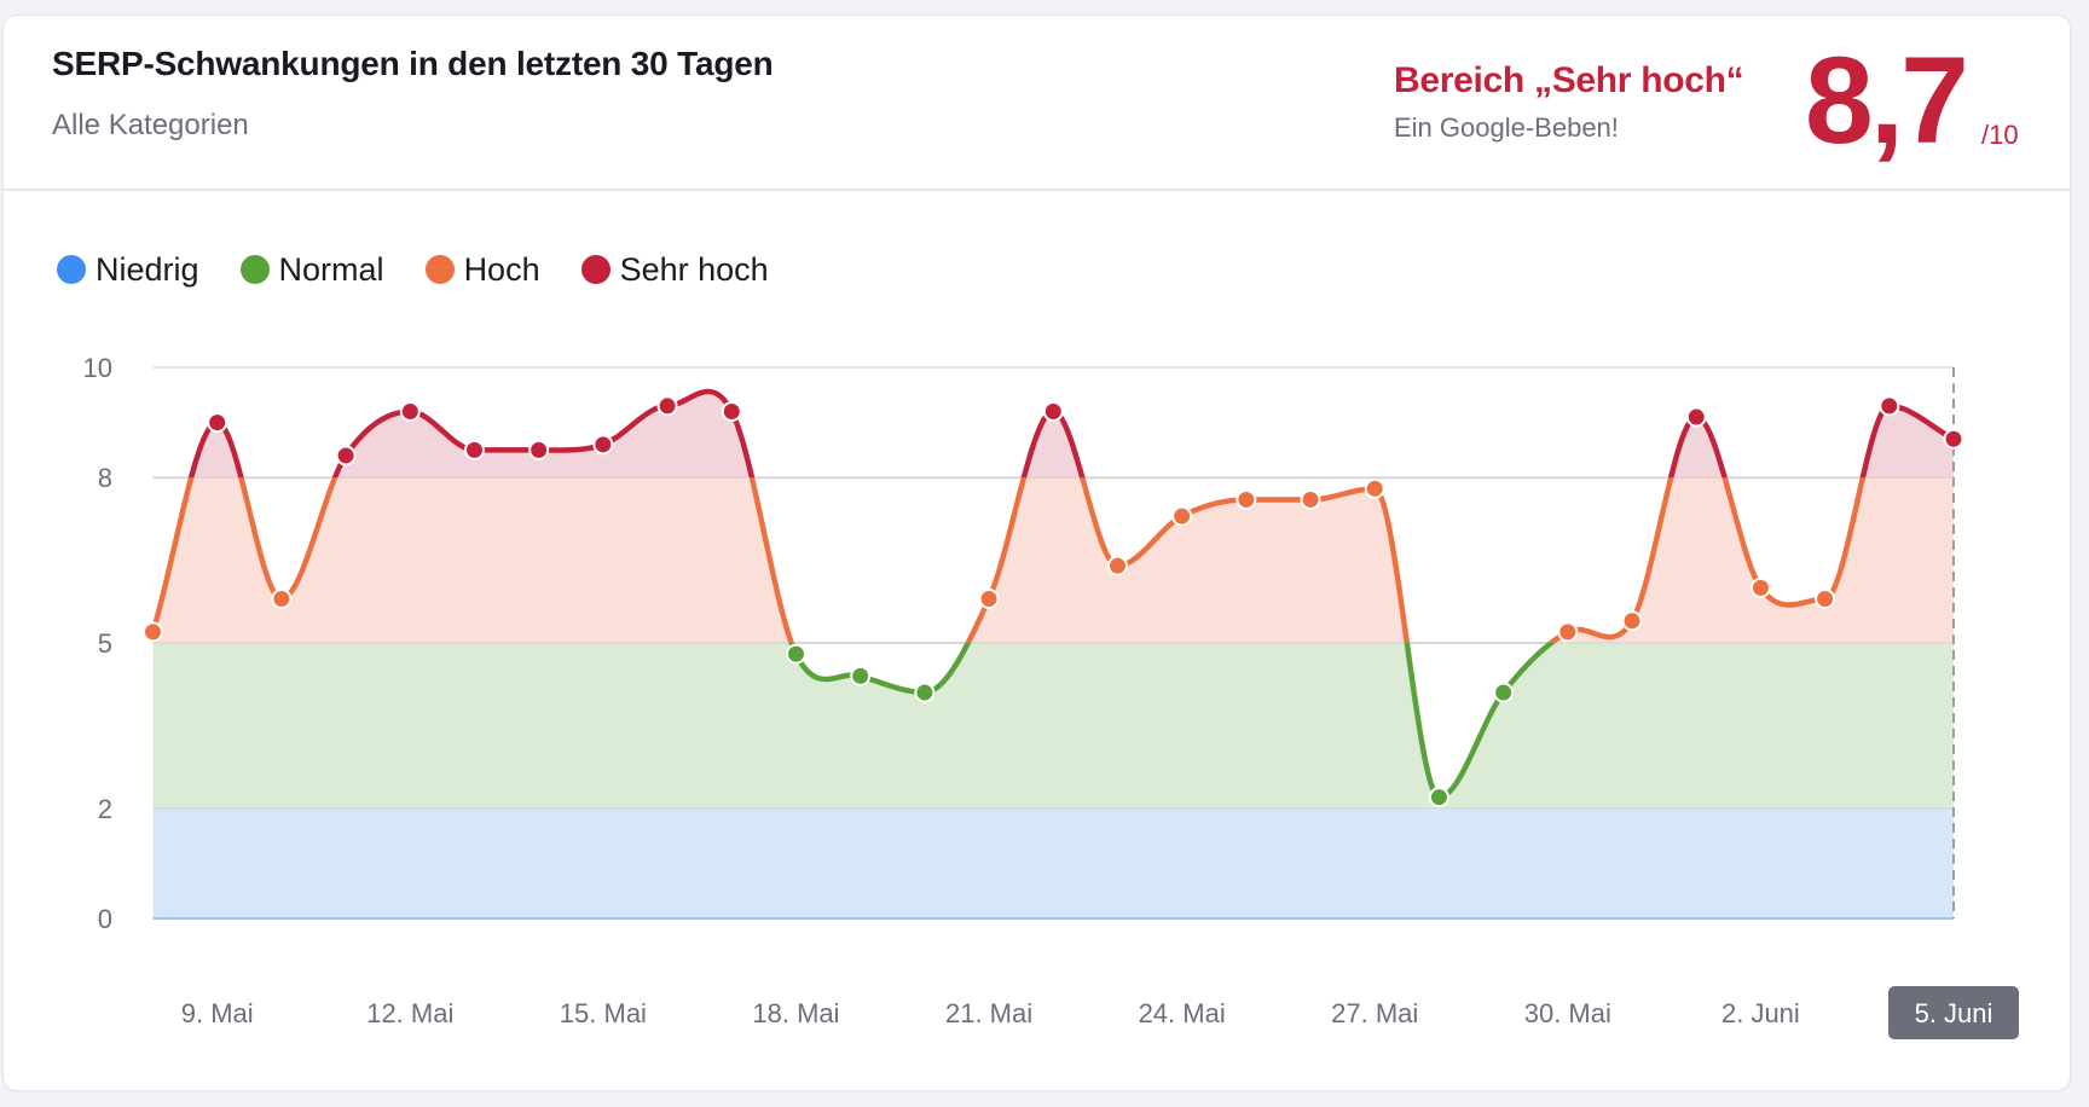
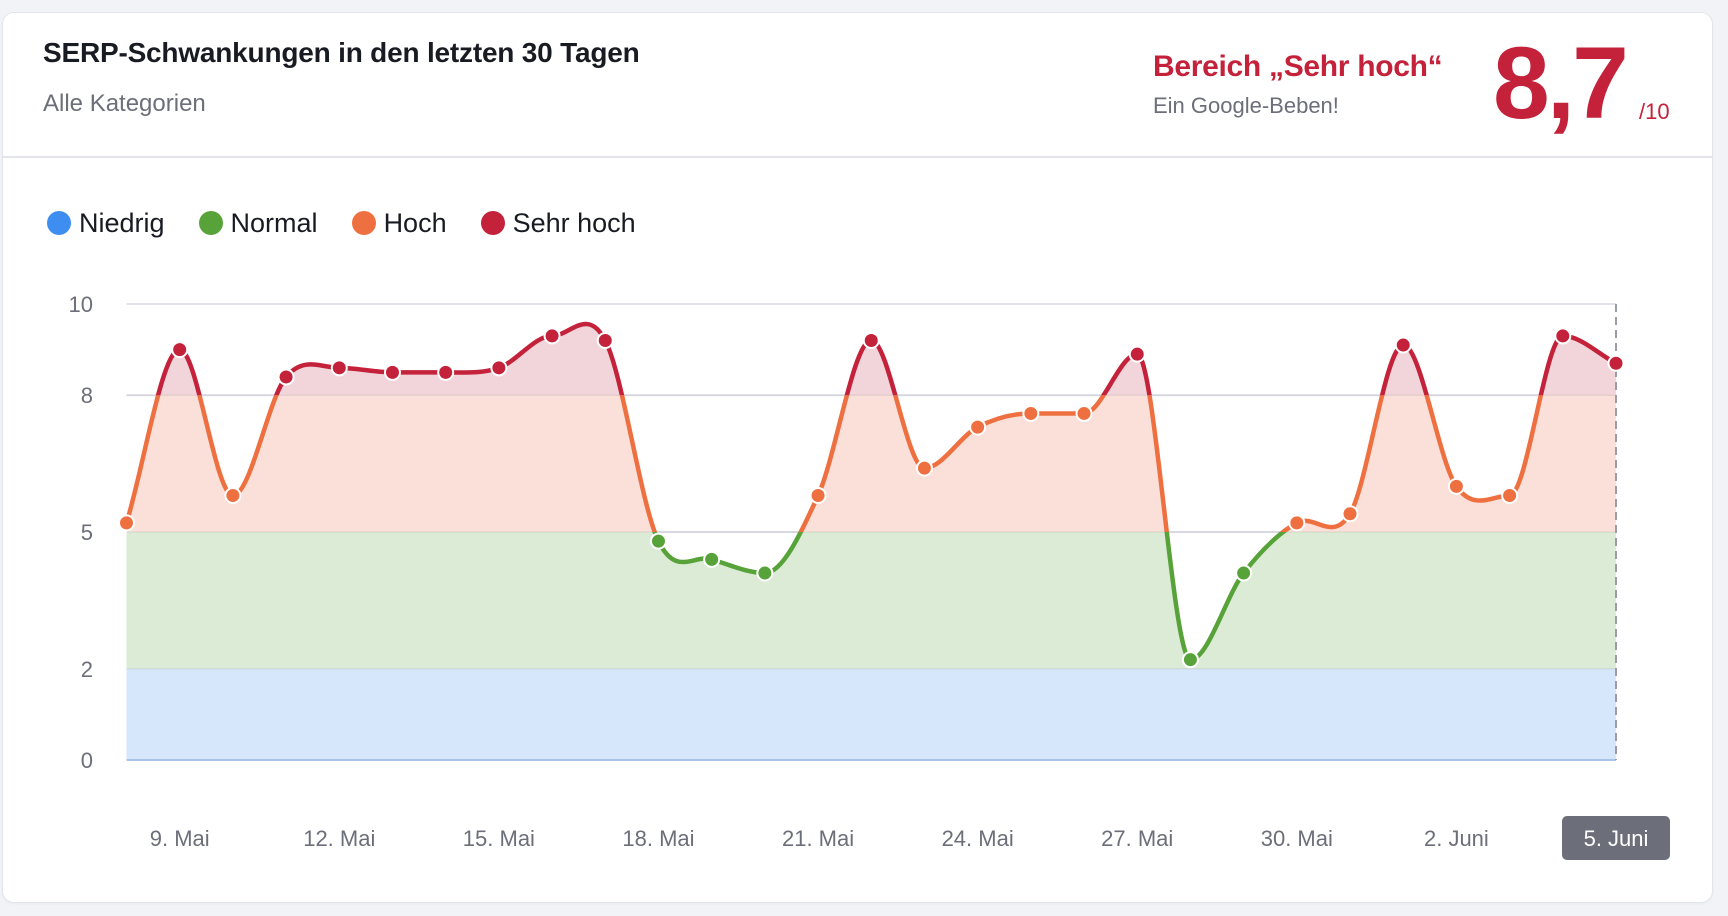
12. Mai: 9.2 -> 8.6
27. Mai: 7.8 -> 8.9
